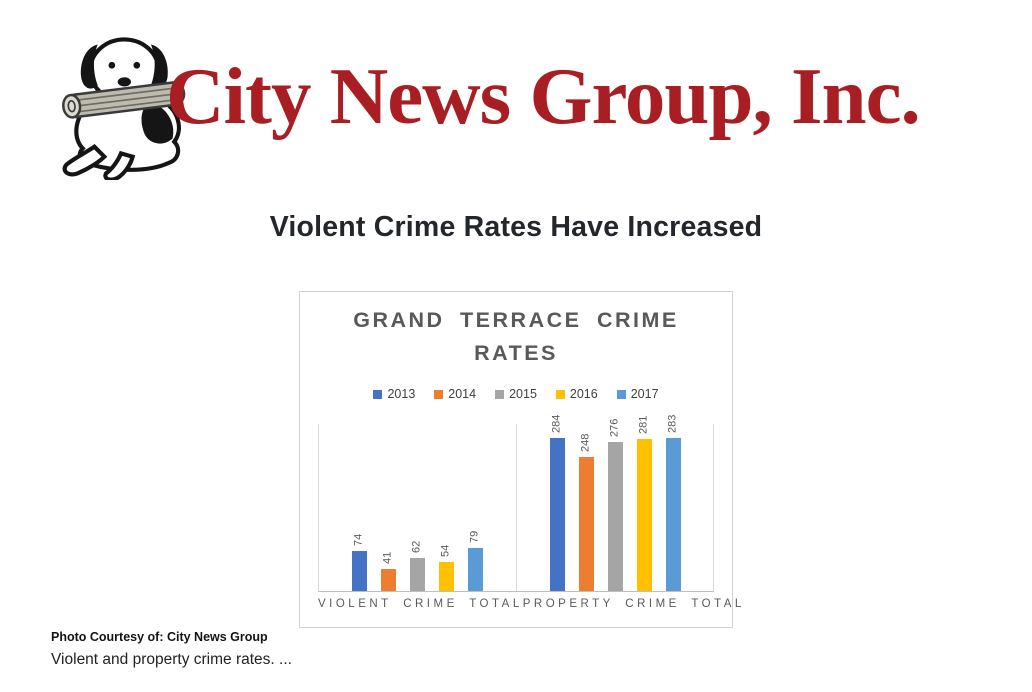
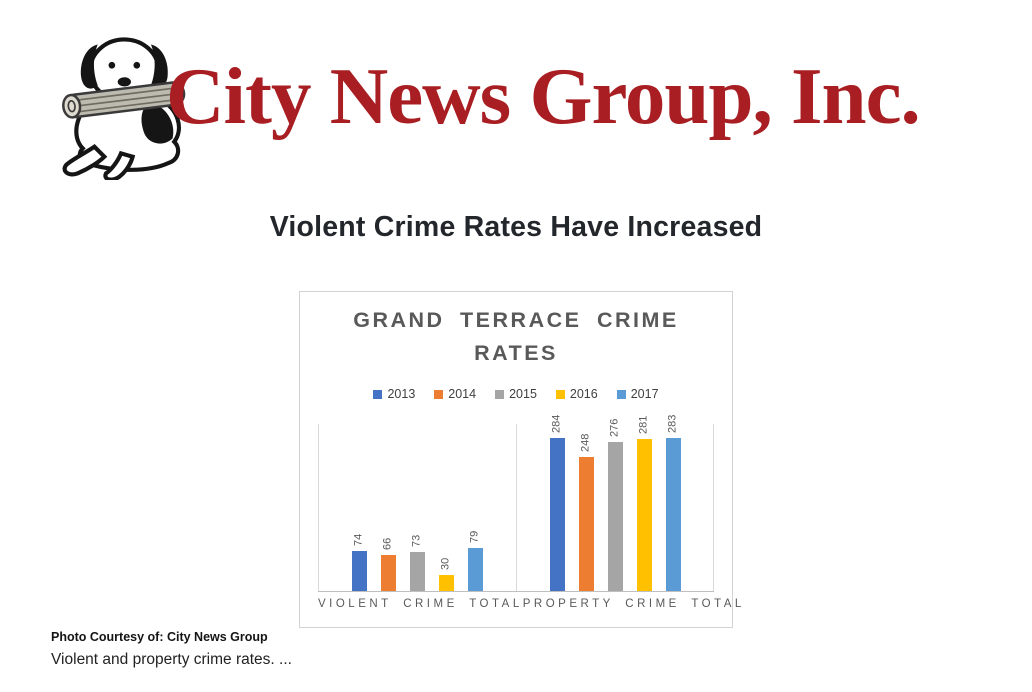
2014/VIOLENT CRIME TOTAL: 41 -> 66
2015/VIOLENT CRIME TOTAL: 62 -> 73
2016/VIOLENT CRIME TOTAL: 54 -> 30
